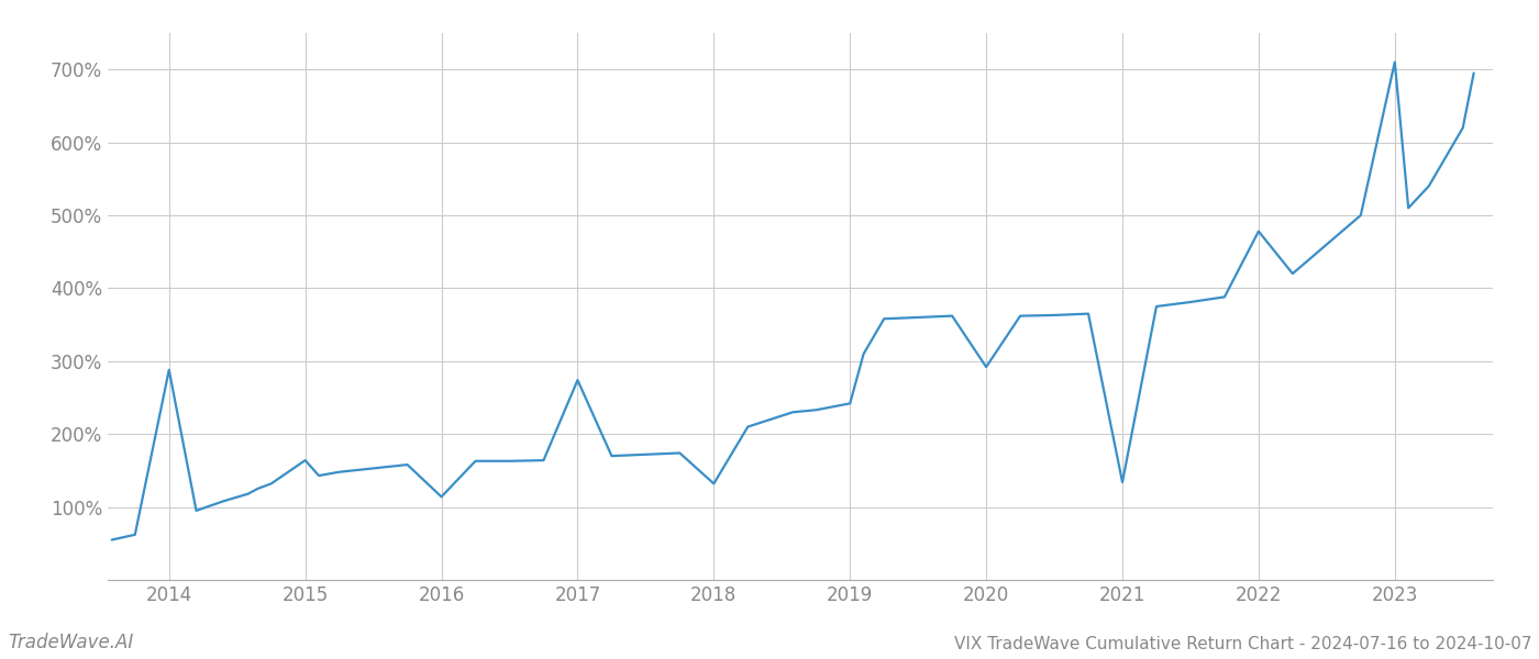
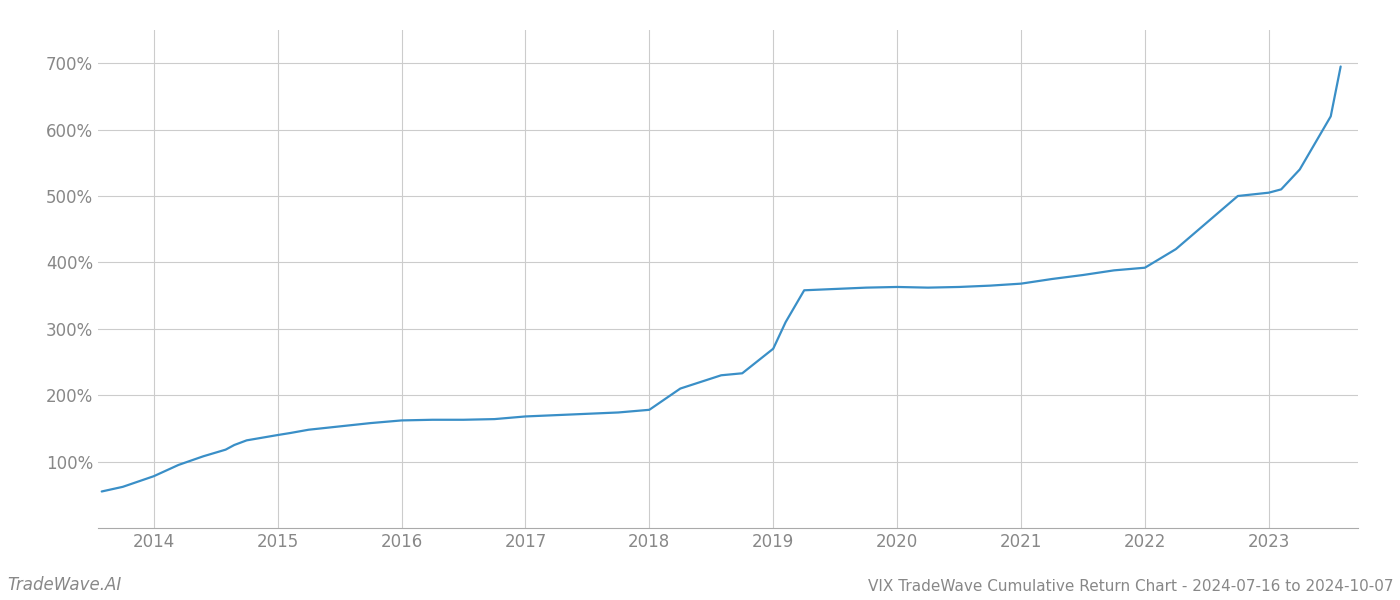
2014: 288% -> 78%
2015: 164% -> 140%
2016: 114% -> 162%
2017: 274% -> 168%
2018: 132% -> 178%
2019: 242% -> 270%
2020: 292% -> 363%
2021: 134% -> 368%
2022: 478% -> 392%
2023: 710% -> 505%
